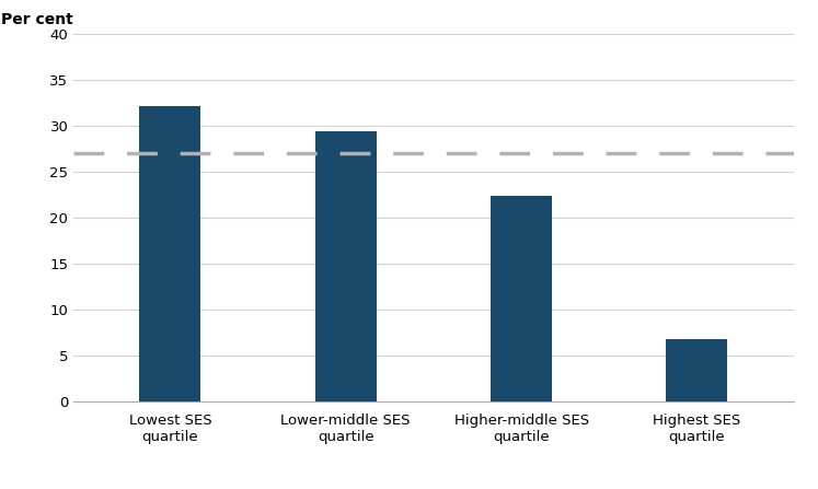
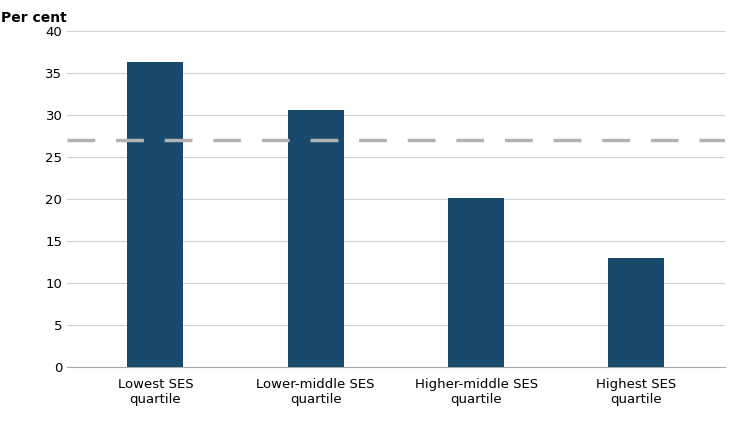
Lowest SES quartile: 32.2 -> 36.3
Lower-middle SES quartile: 29.4 -> 30.6
Higher-middle SES quartile: 22.4 -> 20.1
Highest SES quartile: 6.8 -> 13.0
